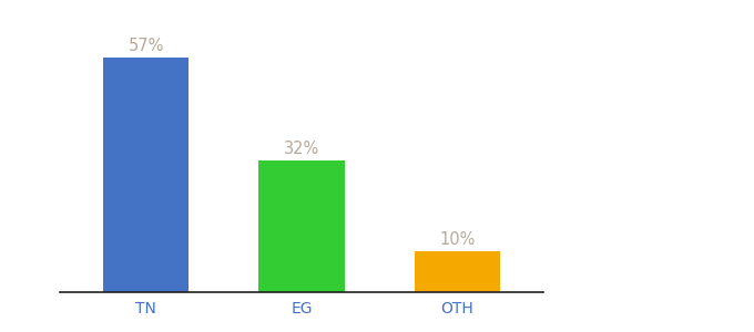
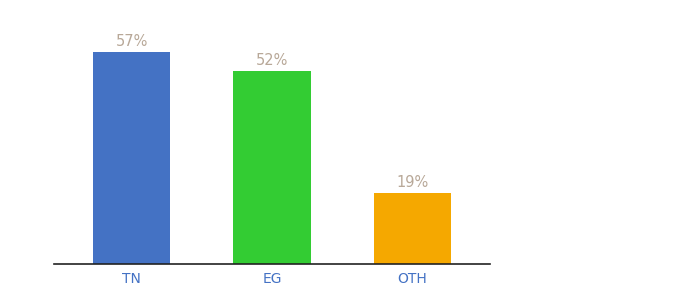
EG: 32% -> 52%
OTH: 10% -> 19%
